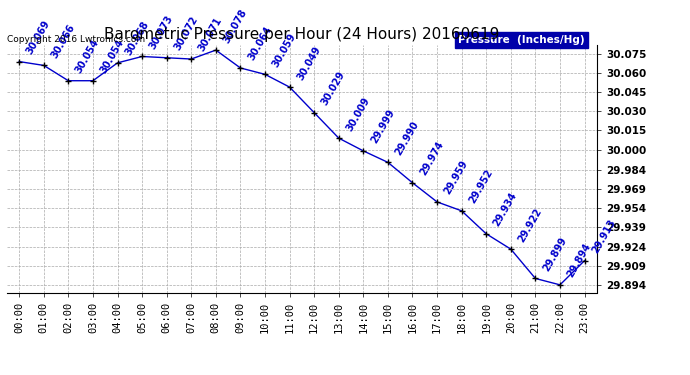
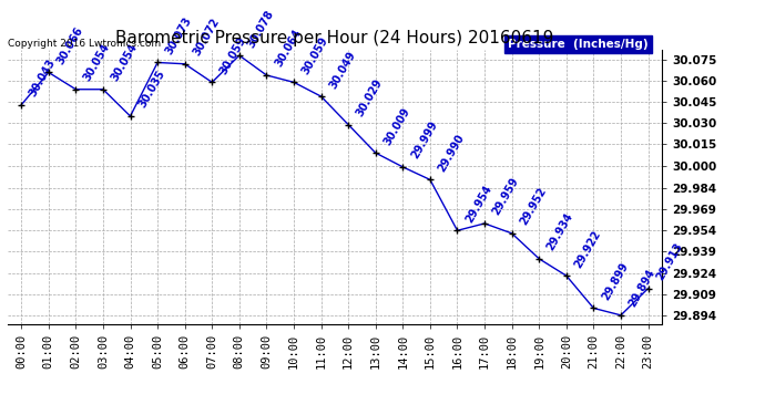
00:00: 30.069 -> 30.043
04:00: 30.068 -> 30.035
07:00: 30.071 -> 30.059
16:00: 29.974 -> 29.954
